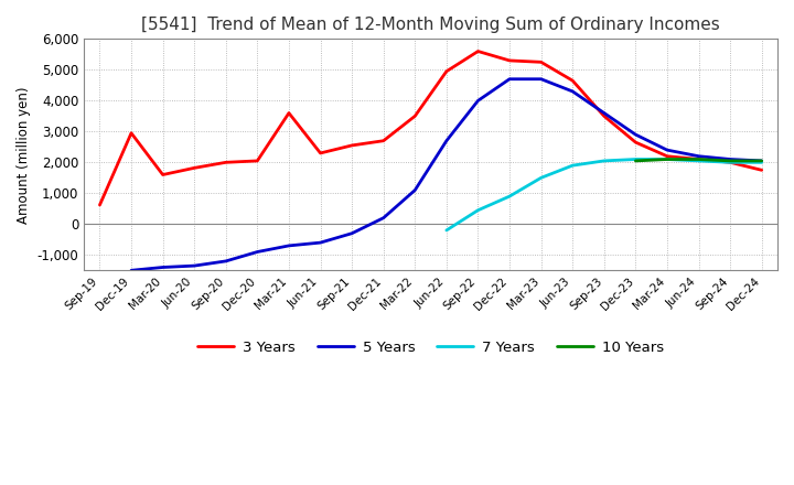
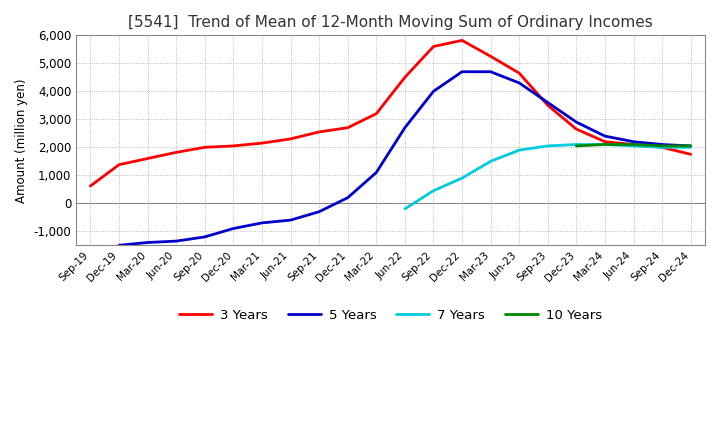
3 Years/Dec-19: 2,950 -> 1,380
3 Years/Mar-21: 3,600 -> 2,150
3 Years/Mar-22: 3,500 -> 3,200
3 Years/Jun-22: 4,950 -> 4,500
3 Years/Dec-22: 5,300 -> 5,820
